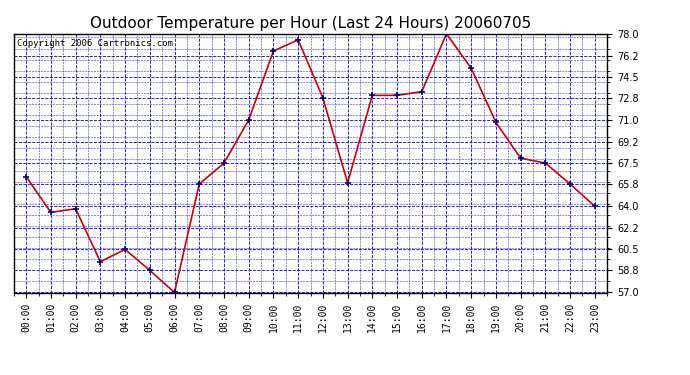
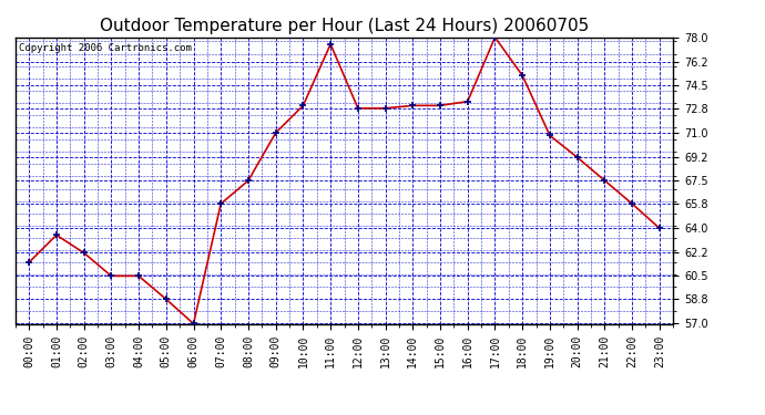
00:00: 66.4 -> 61.5
02:00: 63.8 -> 62.2
03:00: 59.5 -> 60.5
10:00: 76.6 -> 73.0
13:00: 65.9 -> 72.8
20:00: 67.9 -> 69.2
